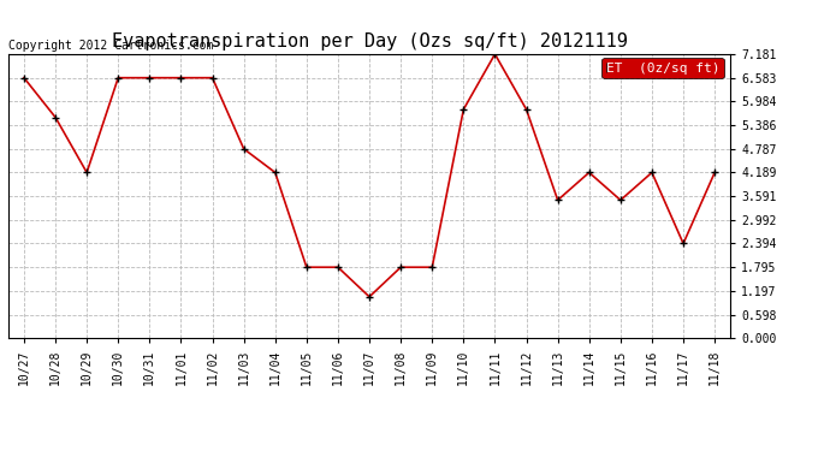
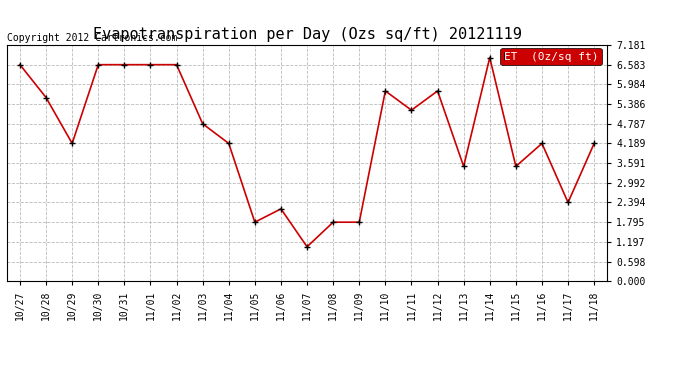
11/06: 1.79 -> 2.20
11/11: 7.18 -> 5.20
11/14: 4.19 -> 6.80
